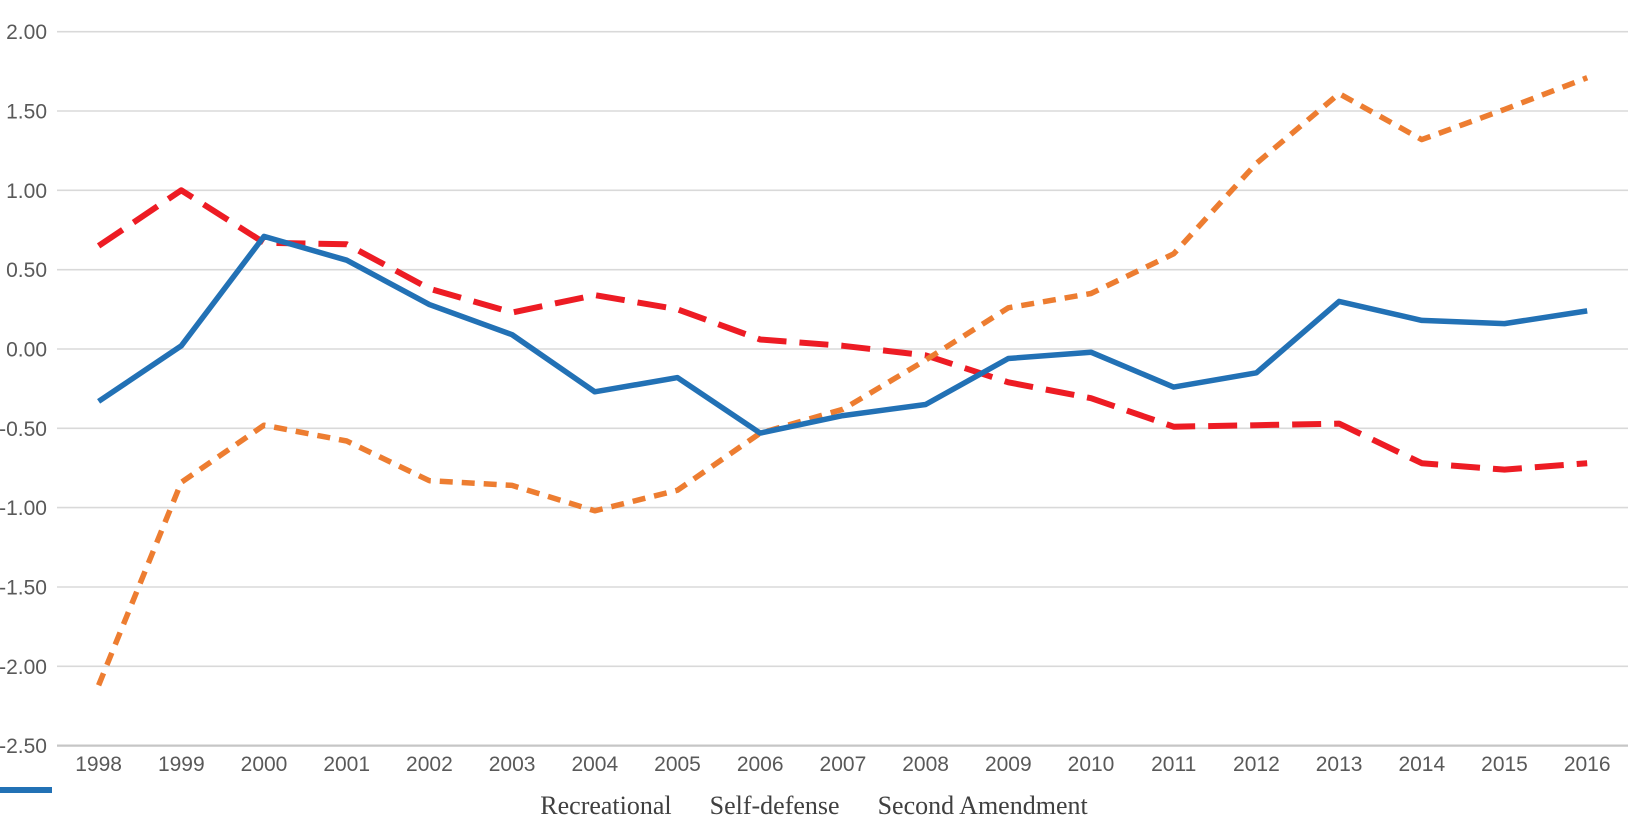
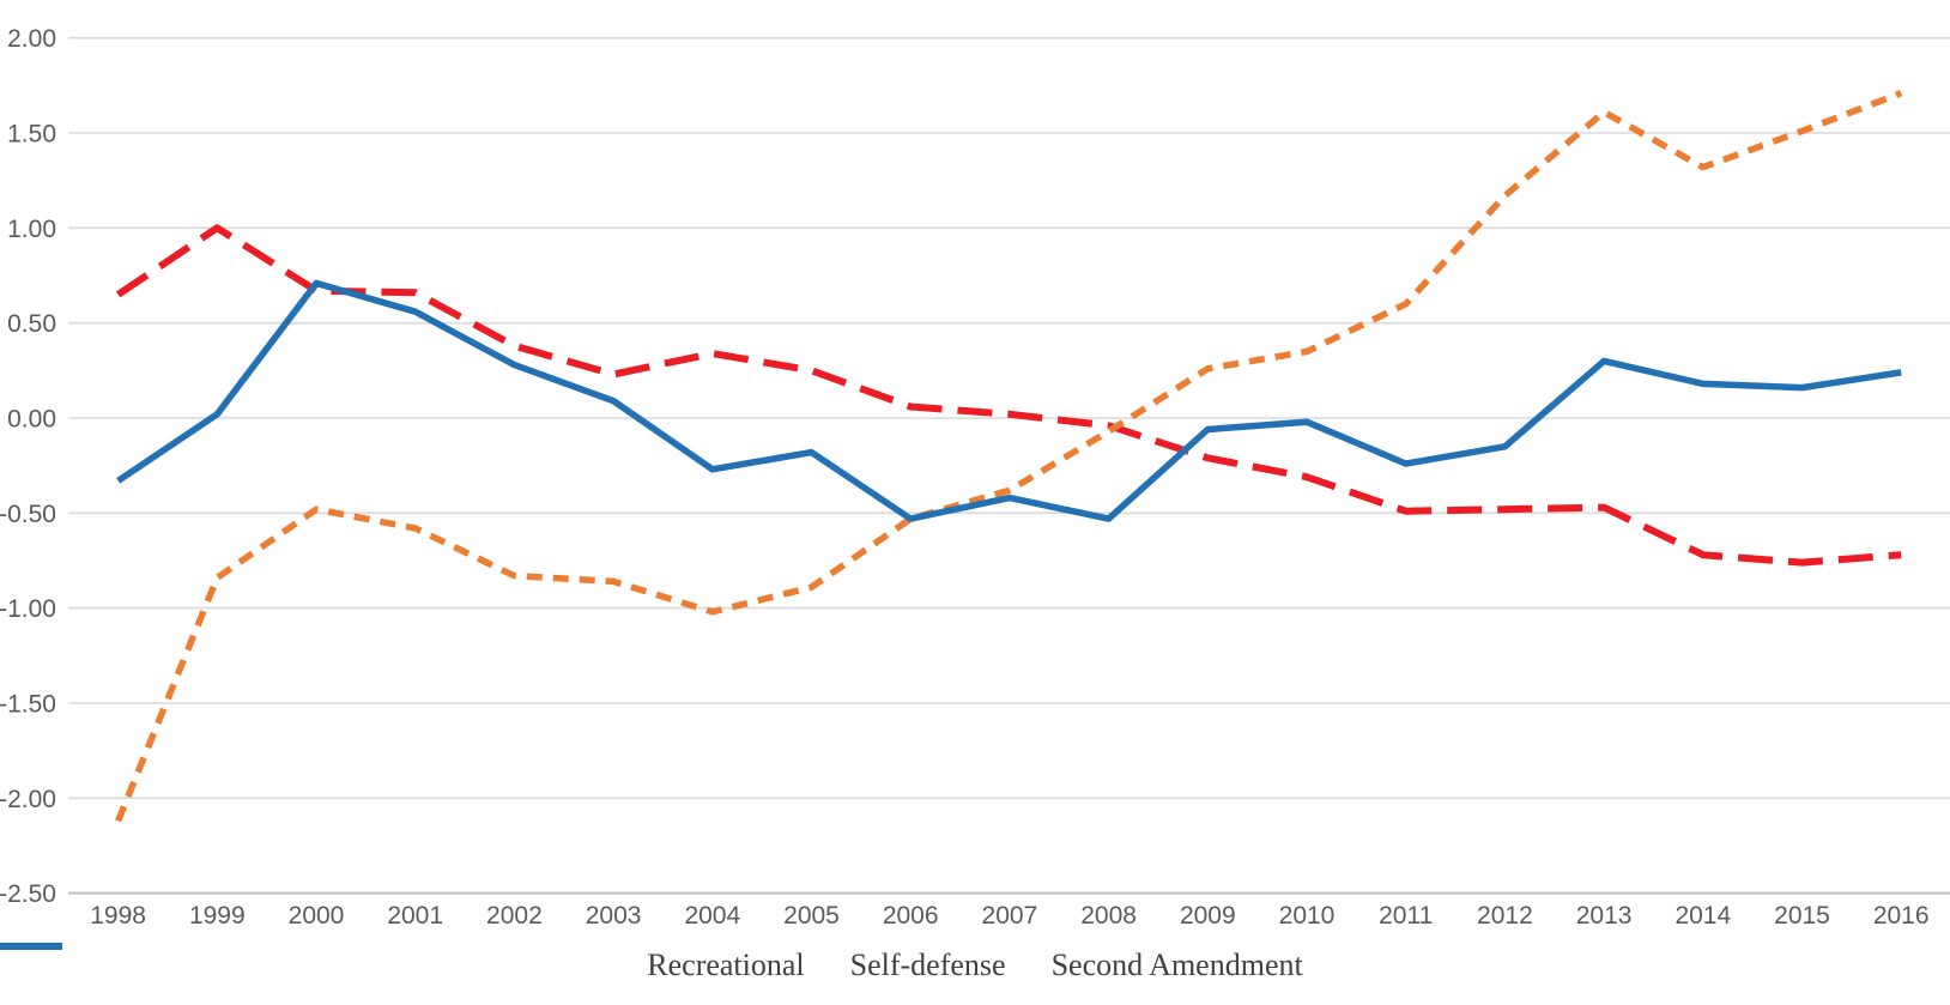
Second Amendment/2008: -0.35 -> -0.53
